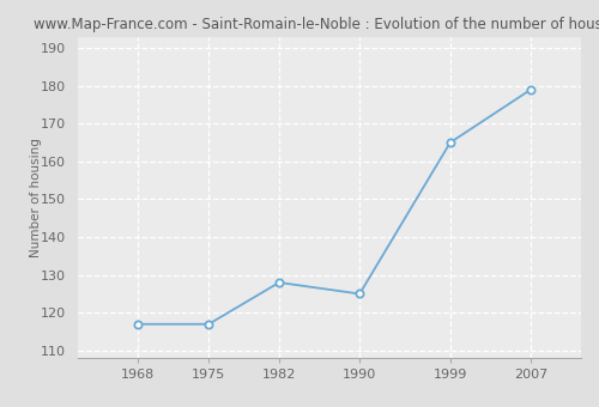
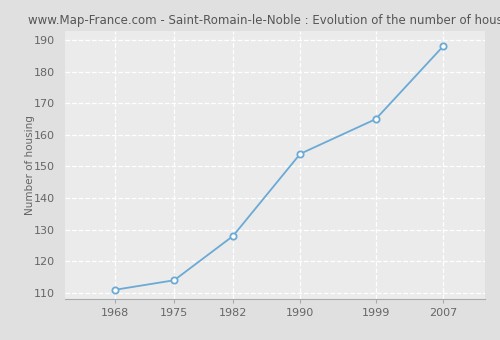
1968: 117 -> 111
1975: 117 -> 114
1990: 125 -> 154
2007: 179 -> 188
